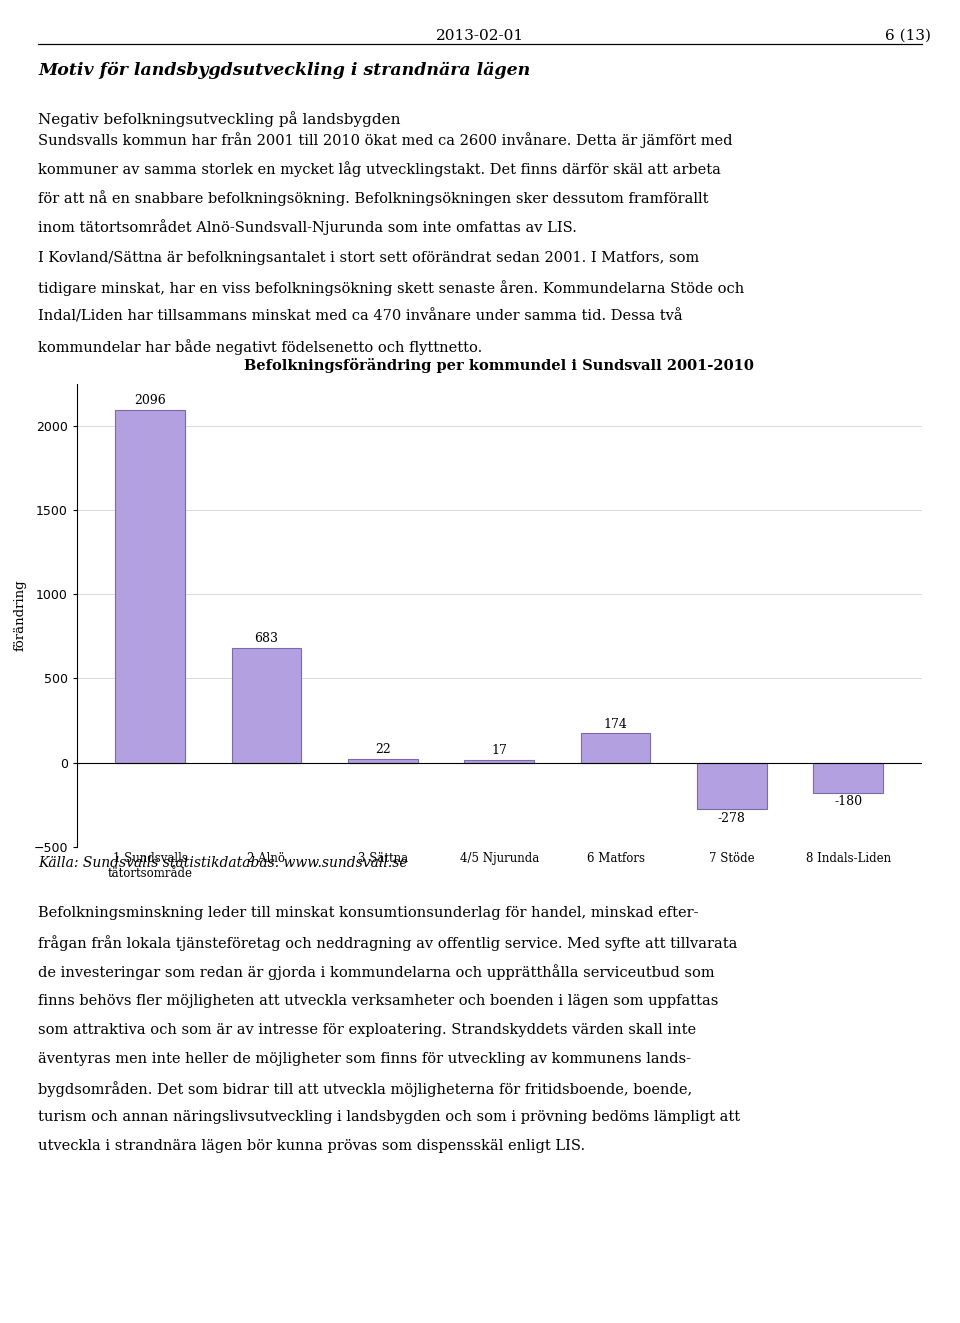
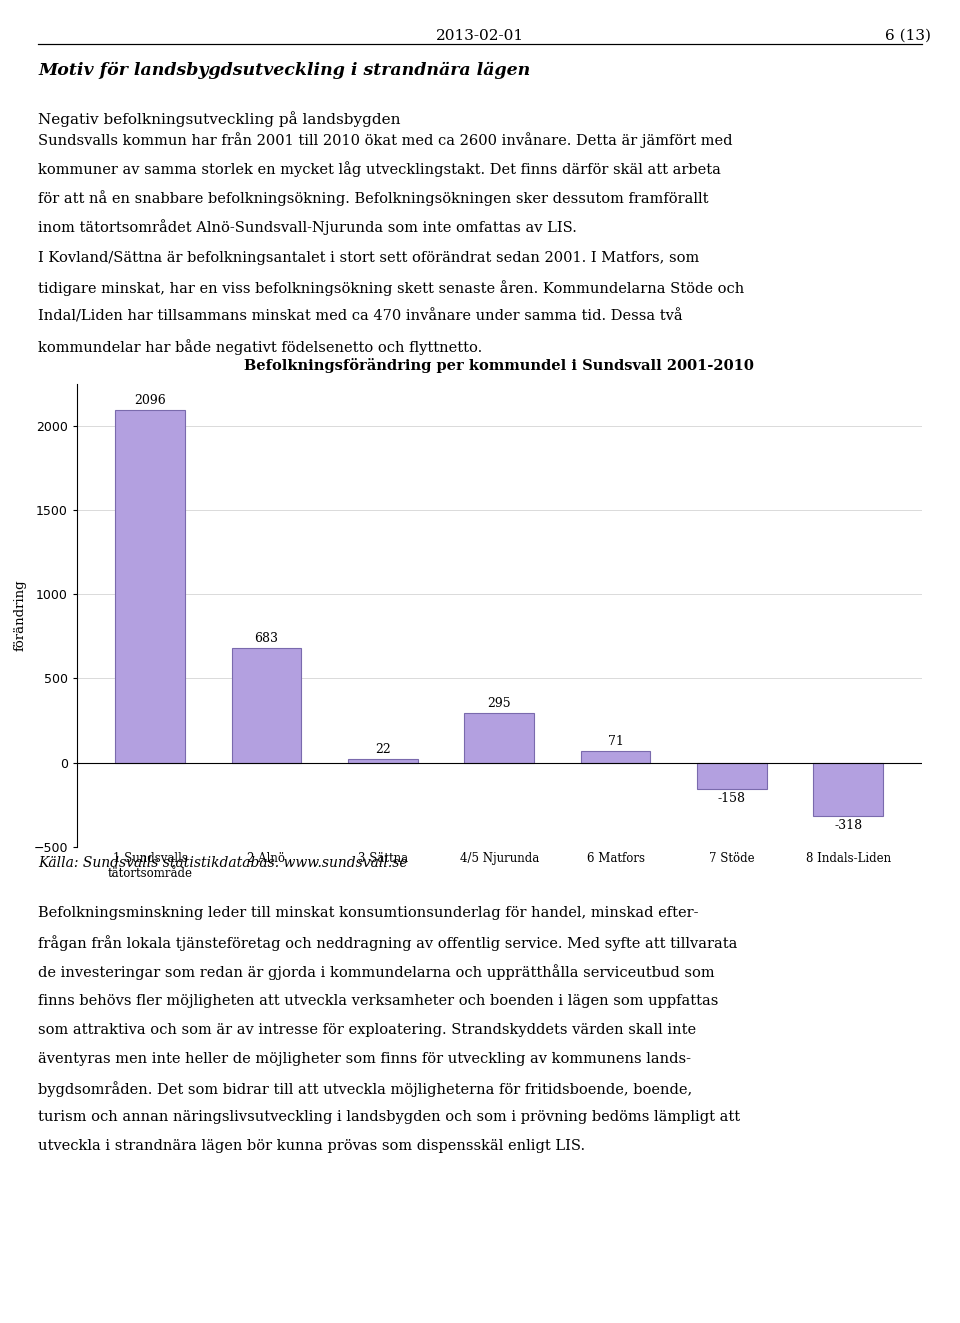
4/5 Njurunda: 17 -> 295
6 Matfors: 174 -> 71
7 Stöde: -278 -> -158
8 Indals-Liden: -180 -> -318
